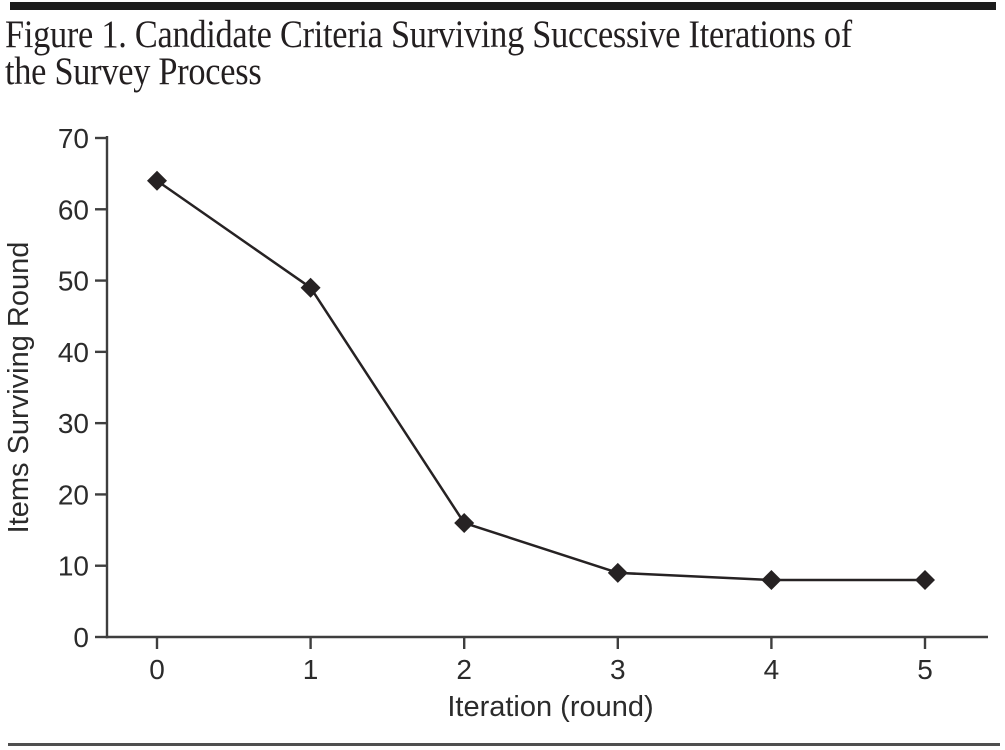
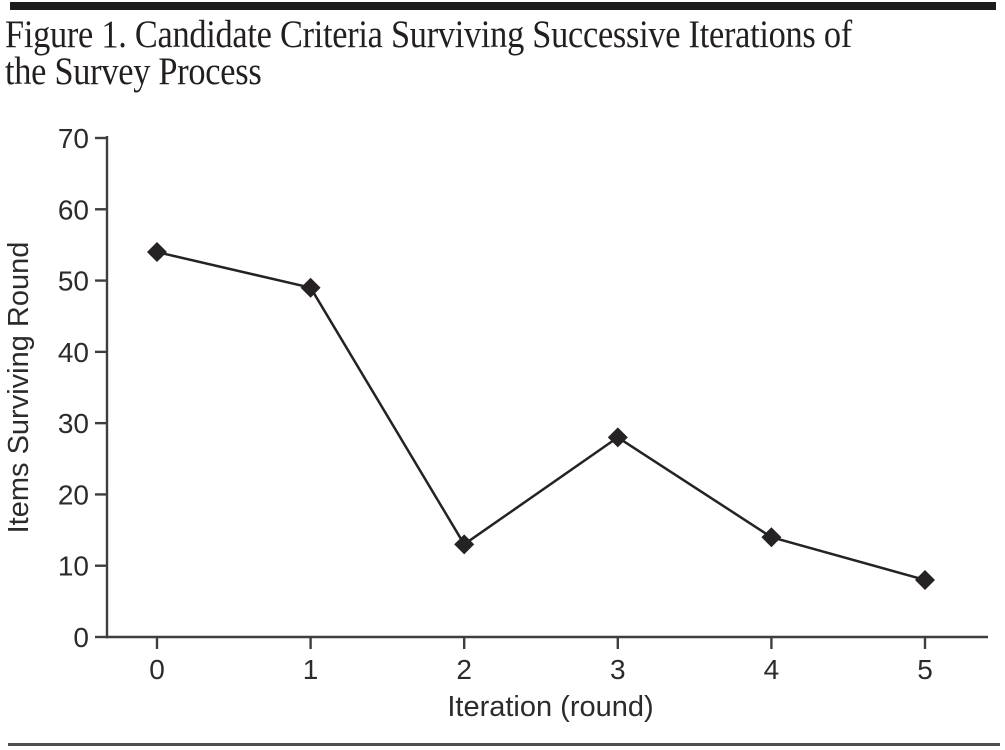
0: 64 -> 54
2: 16 -> 13
3: 9 -> 28
4: 8 -> 14
